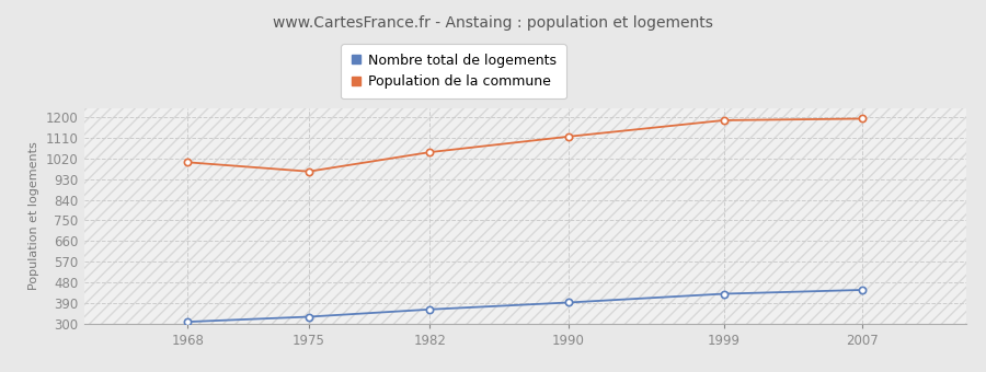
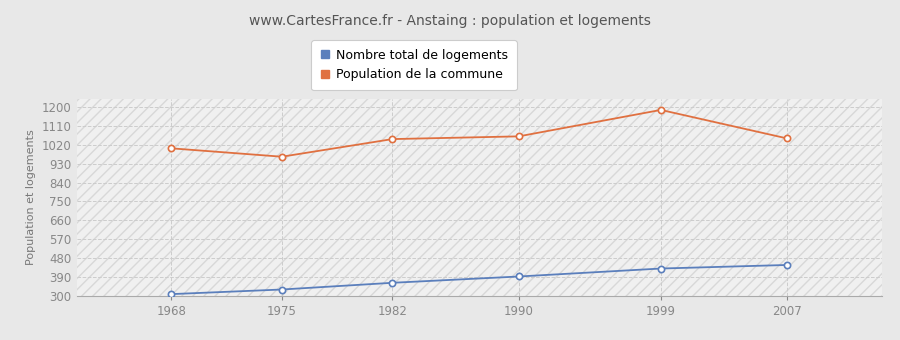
Population de la commune/1990: 1115 -> 1060
Population de la commune/2007: 1193 -> 1050
